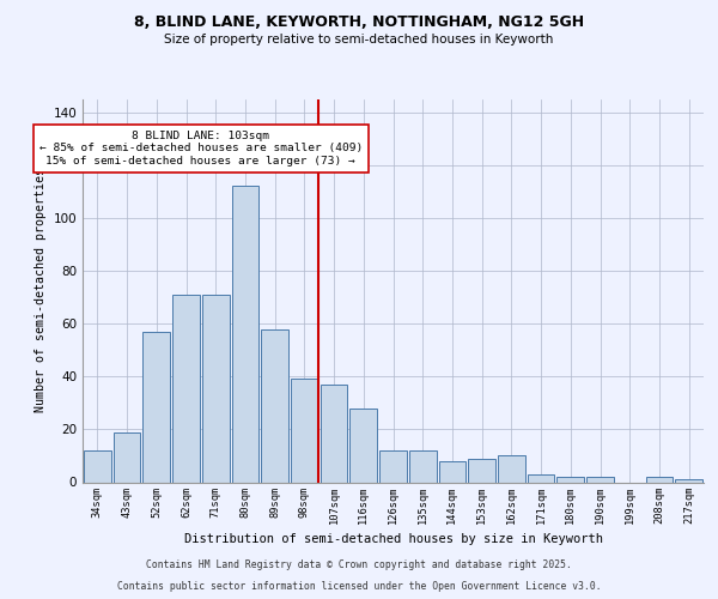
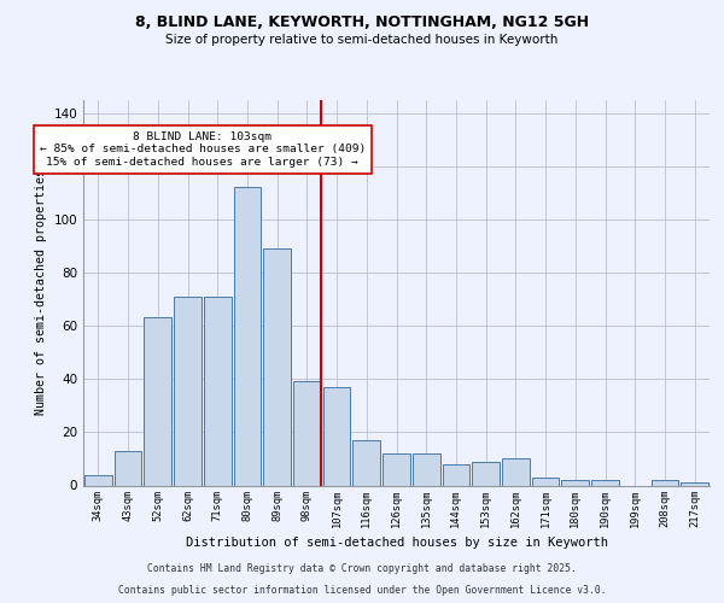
34sqm: 12 -> 4
43sqm: 19 -> 13
52sqm: 57 -> 63
89sqm: 58 -> 89
116sqm: 28 -> 17
